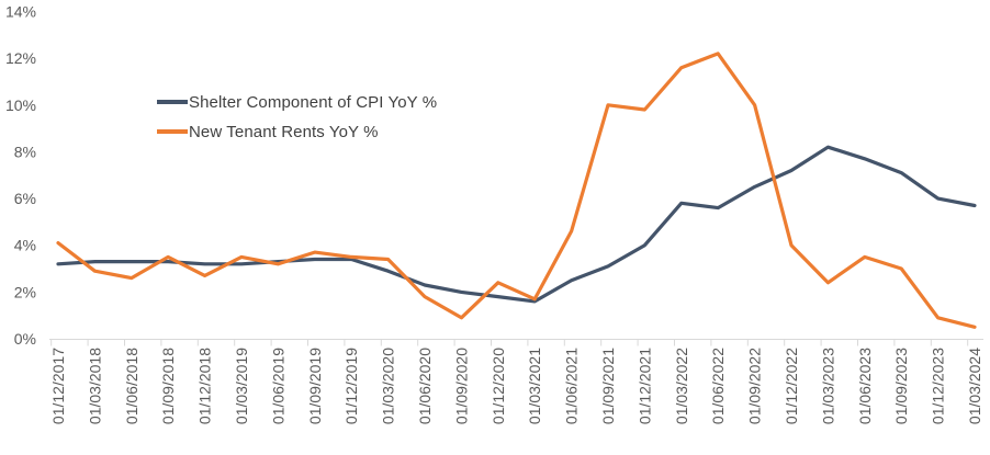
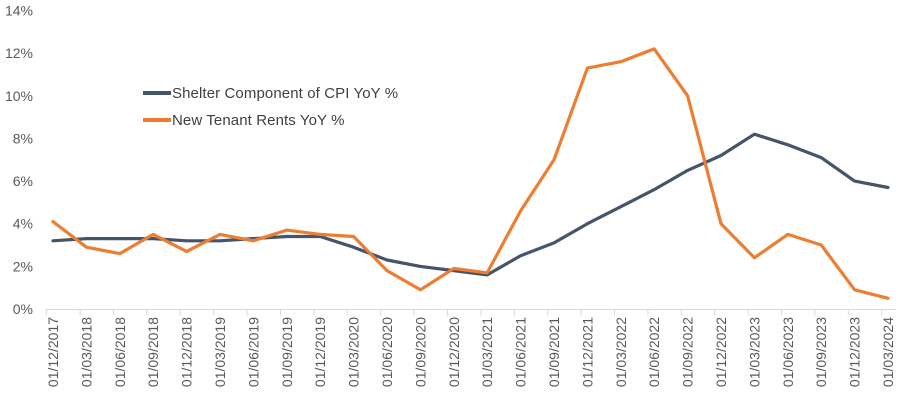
New Tenant Rents YoY %/01/12/2020: 2.4% -> 1.9%
New Tenant Rents YoY %/01/09/2021: 10.0% -> 7.0%
New Tenant Rents YoY %/01/12/2021: 9.8% -> 11.3%
Shelter Component of CPI YoY %/01/03/2022: 5.8% -> 4.8%
